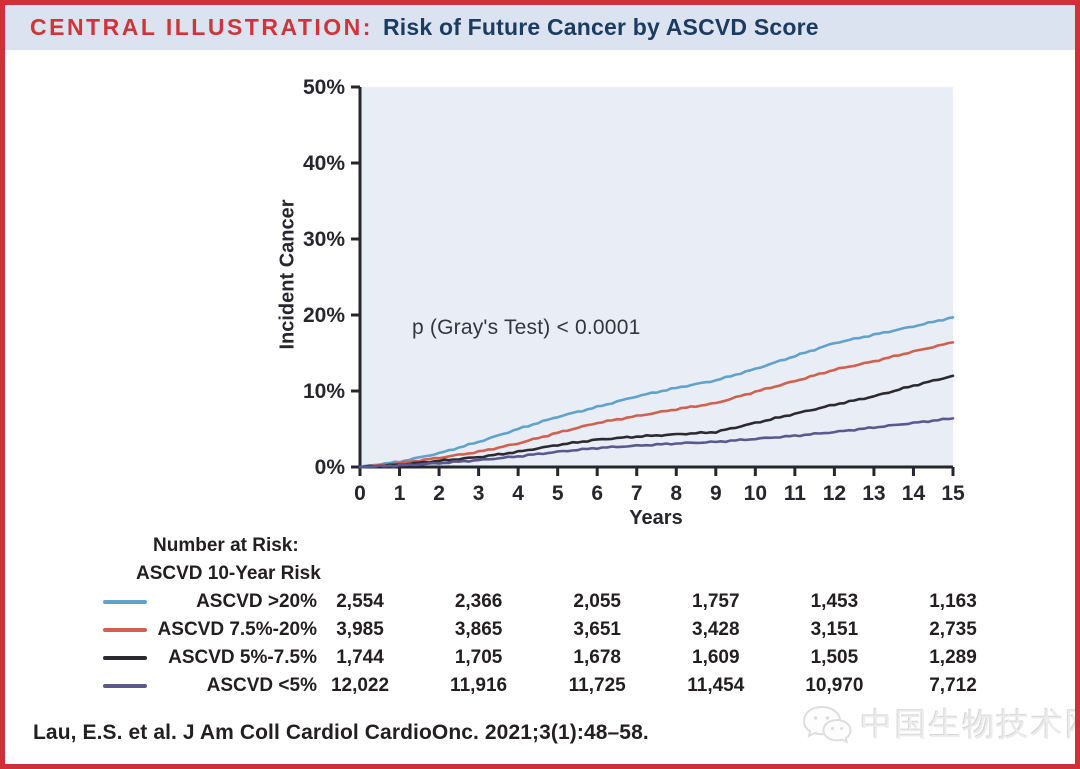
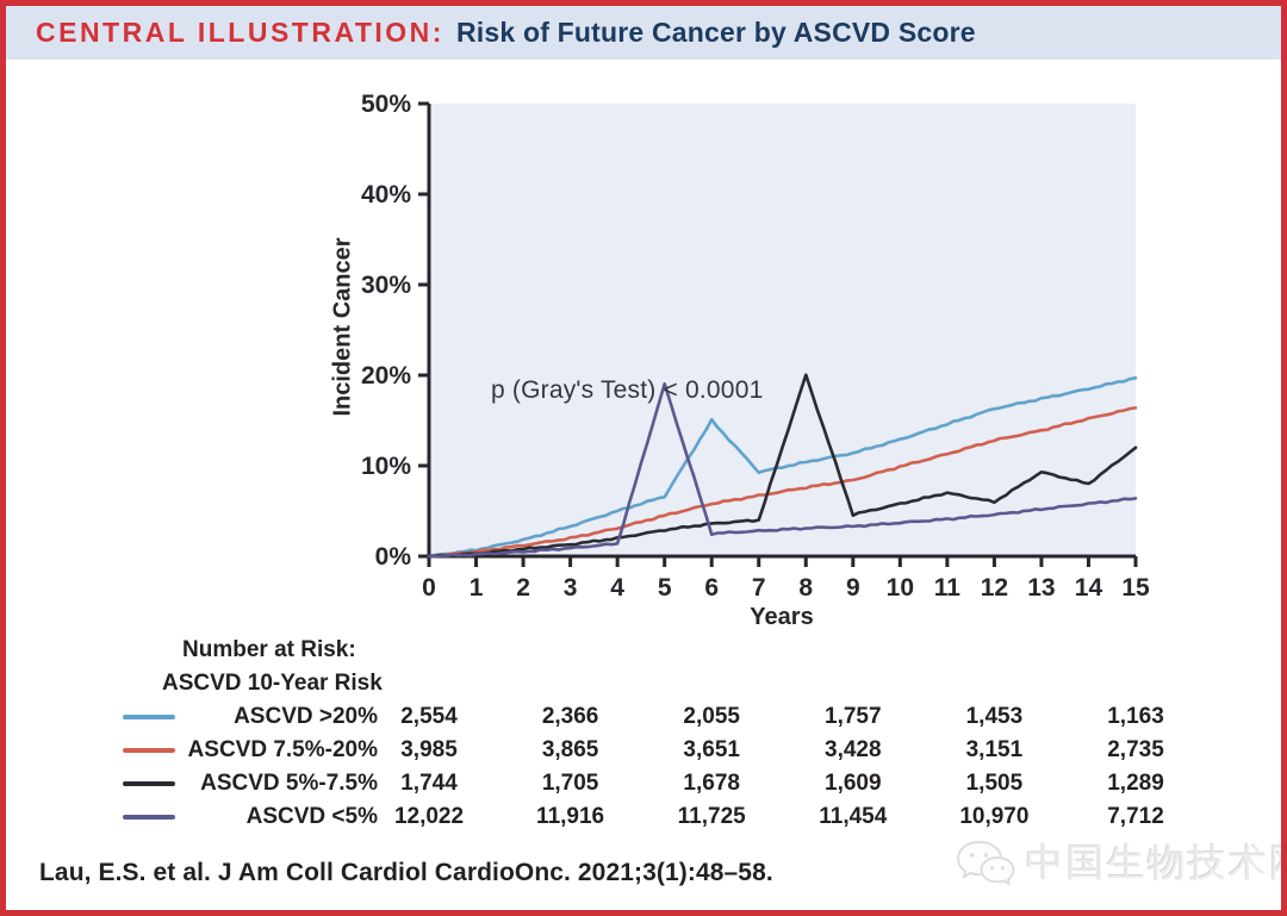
ASCVD <5%/5: 2% -> 19%
ASCVD >20%/6: 8% -> 15%
ASCVD 5%-7.5%/8: 4% -> 20%
ASCVD 5%-7.5%/12: 8% -> 6%
ASCVD 5%-7.5%/14: 11% -> 8%
